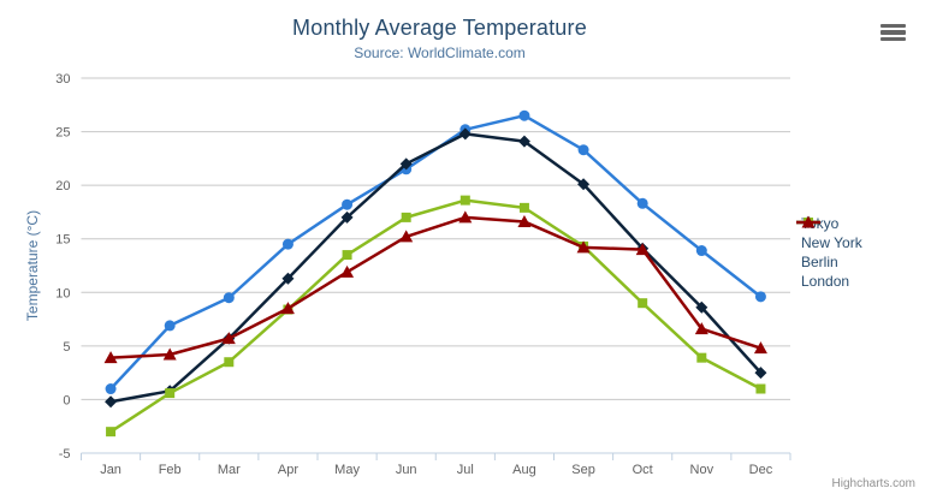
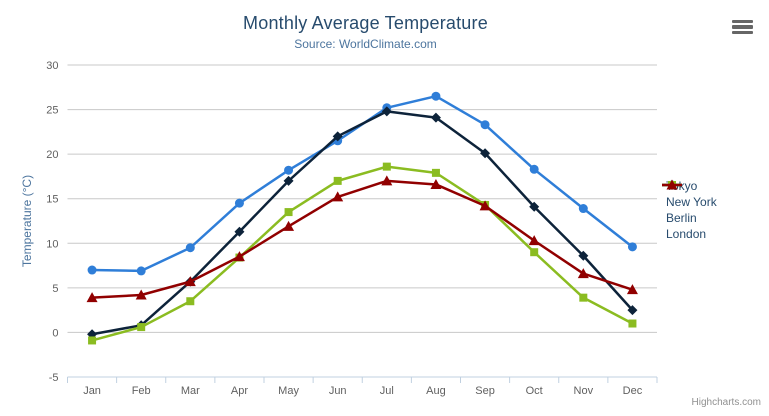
Tokyo/Jan: 1 -> 7
Berlin/Jan: -3 -> -1
London/Oct: 14 -> 10
